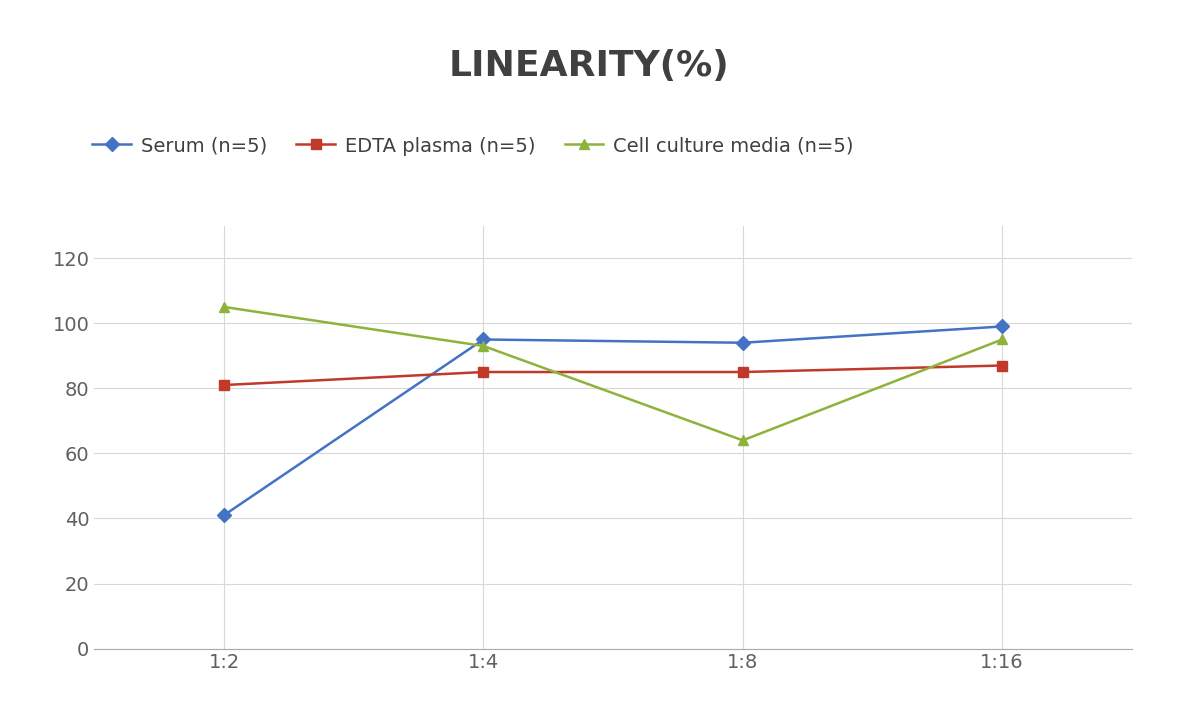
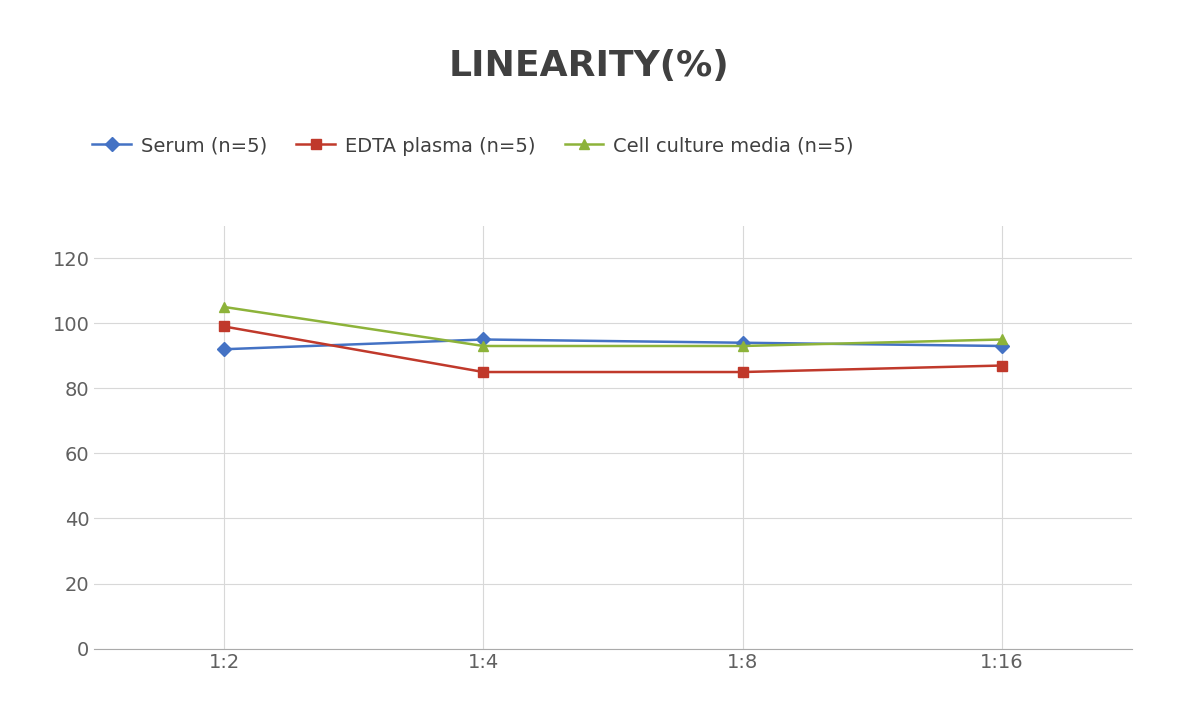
Serum (n=5)/1:2: 41 -> 92
EDTA plasma (n=5)/1:2: 81 -> 99
Cell culture media (n=5)/1:8: 64 -> 93
Serum (n=5)/1:16: 99 -> 93
